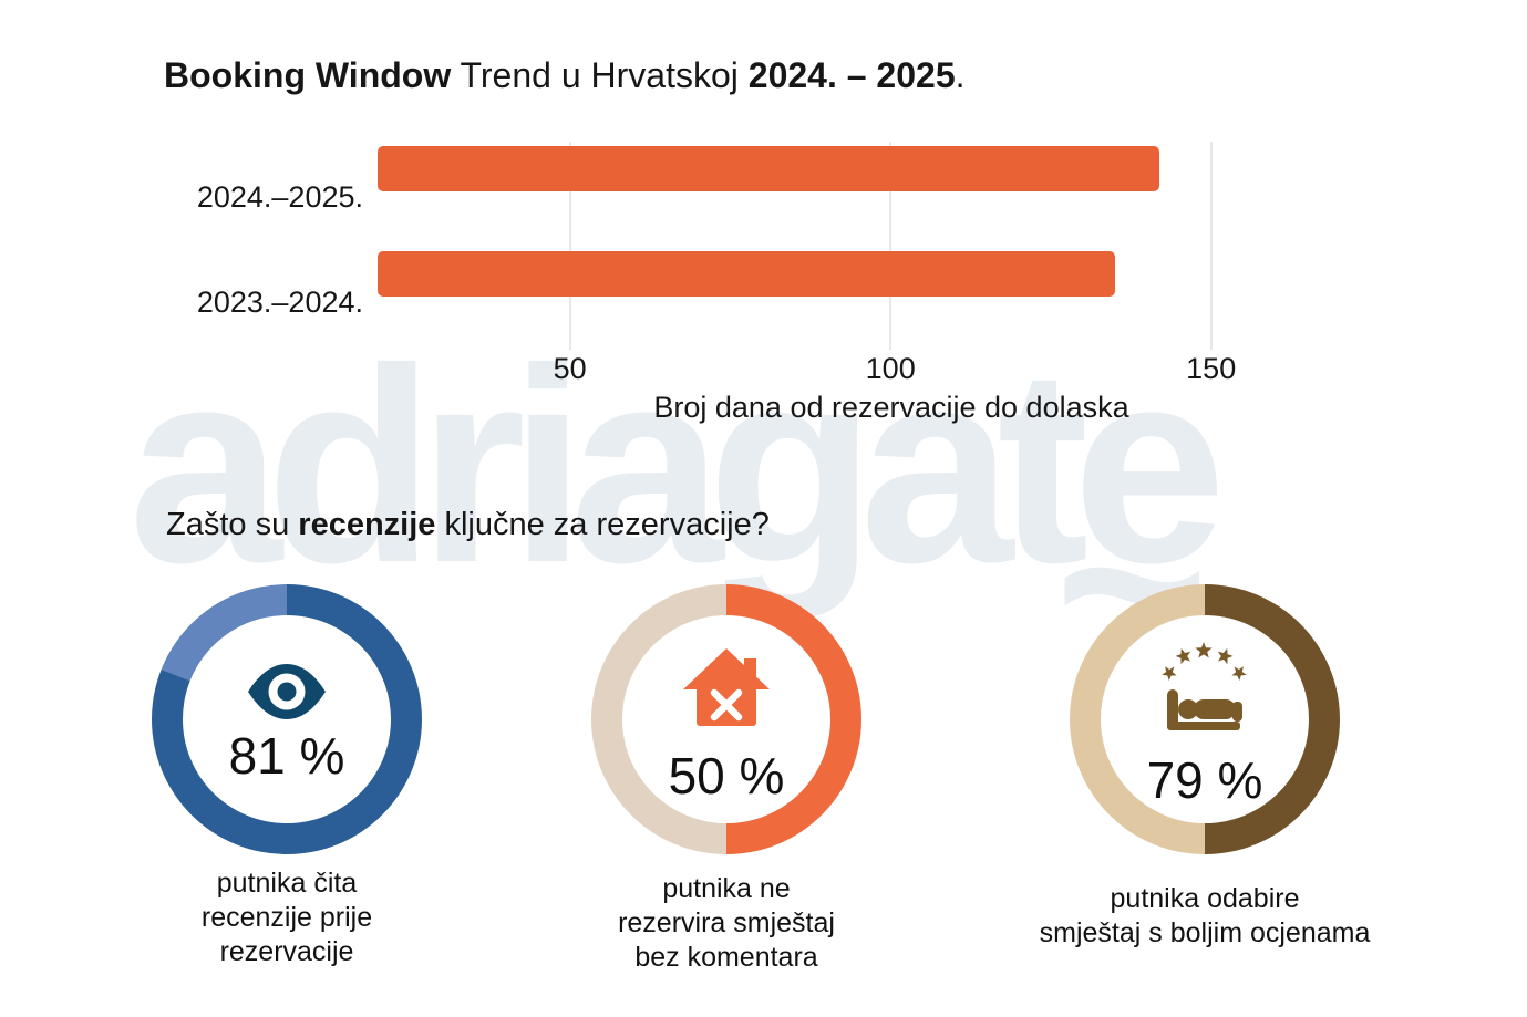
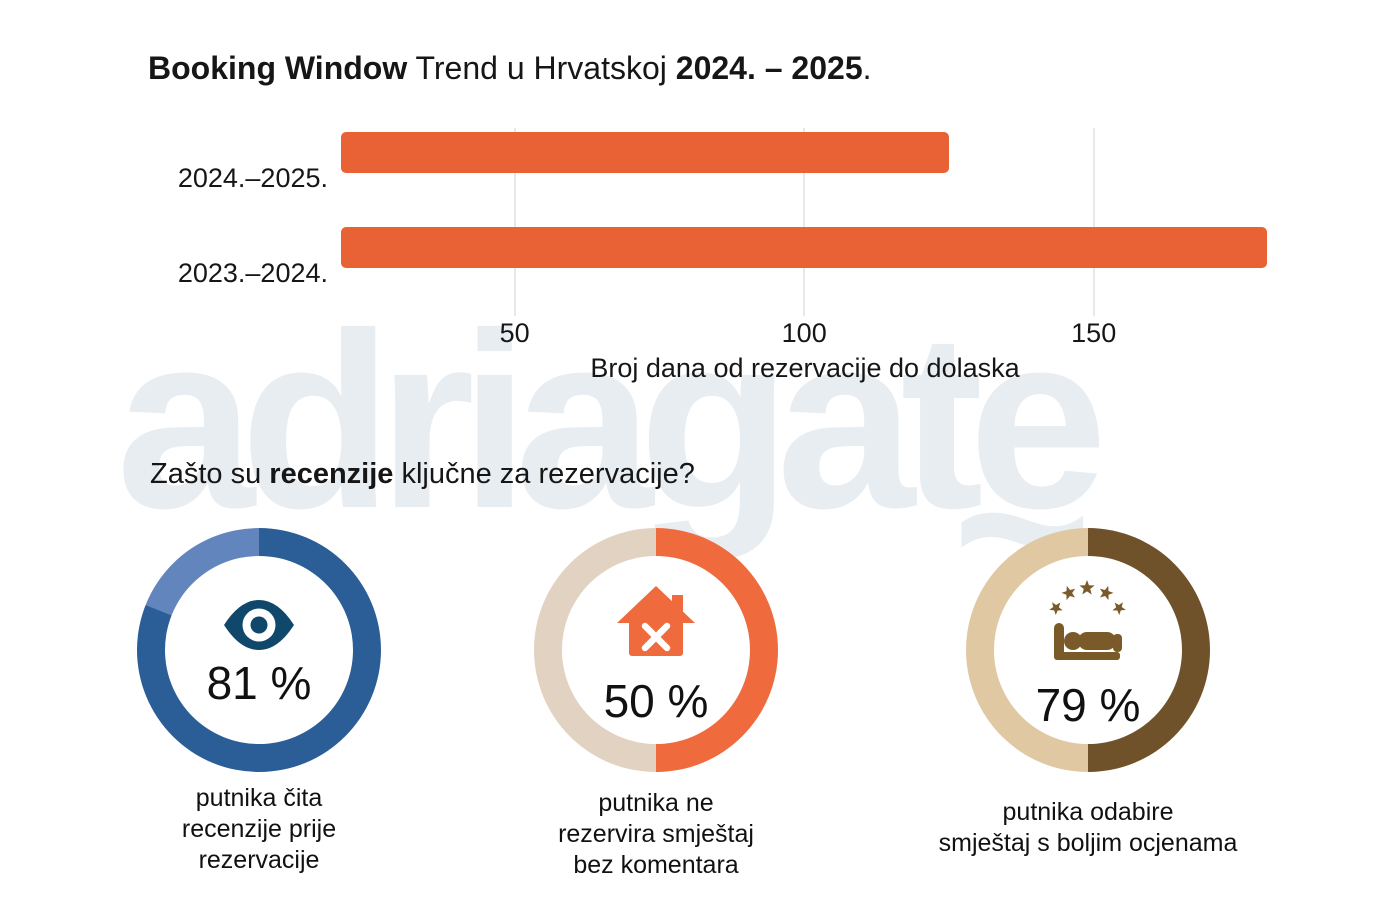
2024.–2025.: 142 -> 125
2023.–2024.: 135 -> 180
